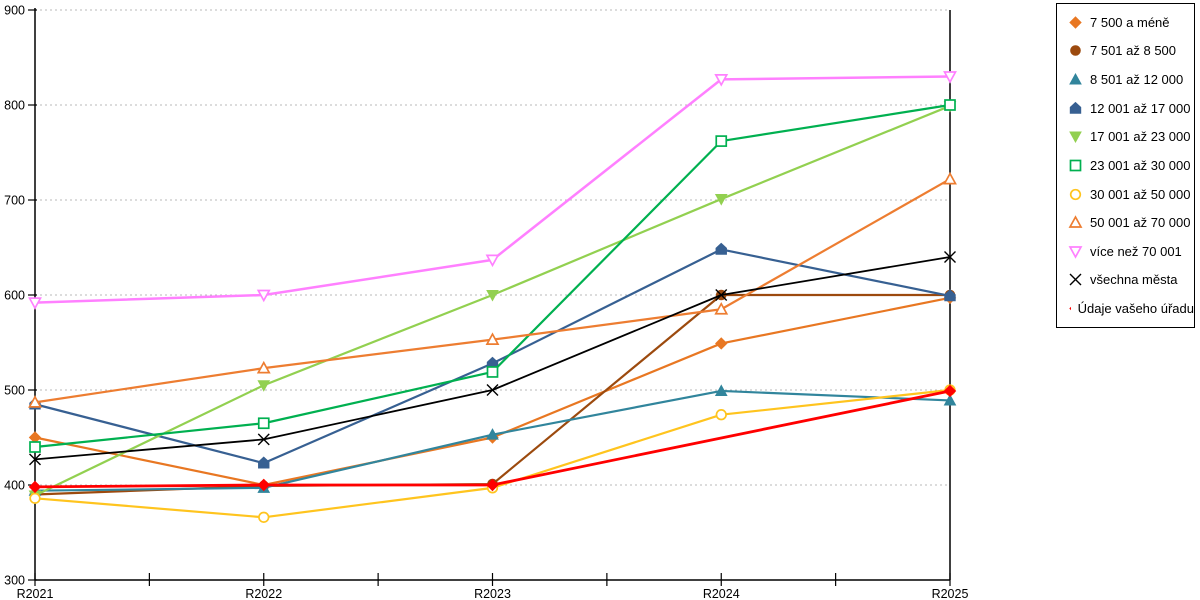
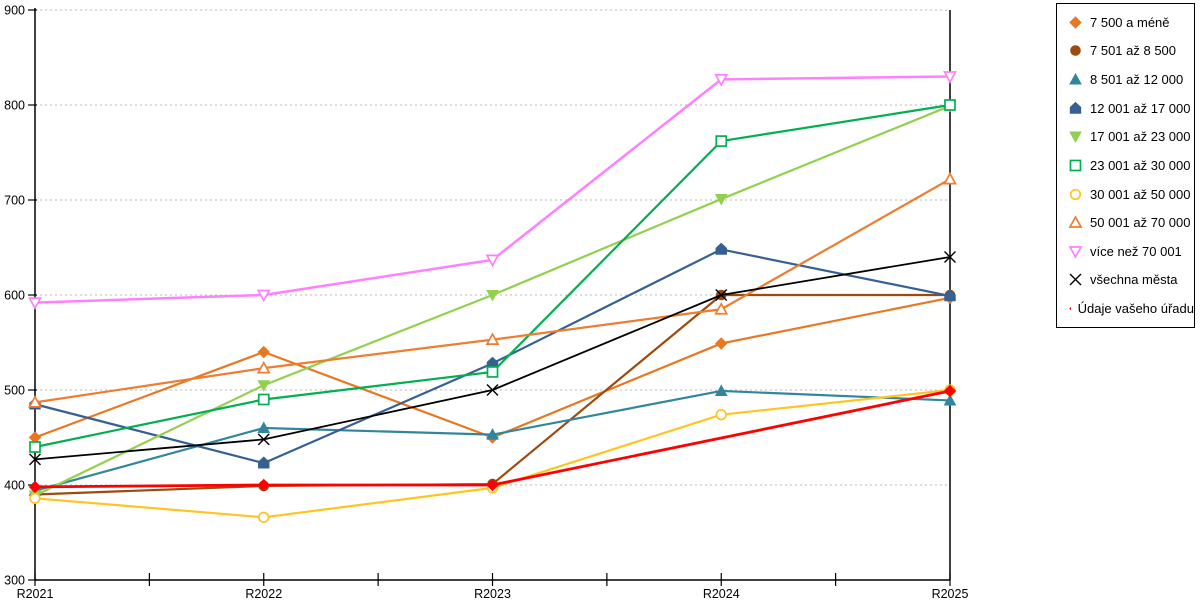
7 500 a méně/R2022: 400 -> 540
8 501 až 12 000/R2022: 400 -> 460
23 001 až 30 000/R2022: 460 -> 490
